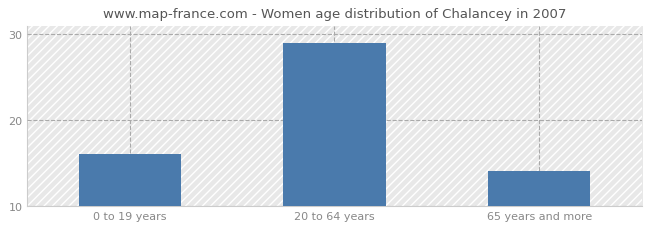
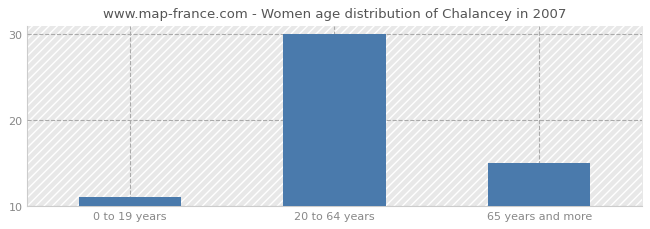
0 to 19 years: 16 -> 11
20 to 64 years: 29 -> 30
65 years and more: 14 -> 15
